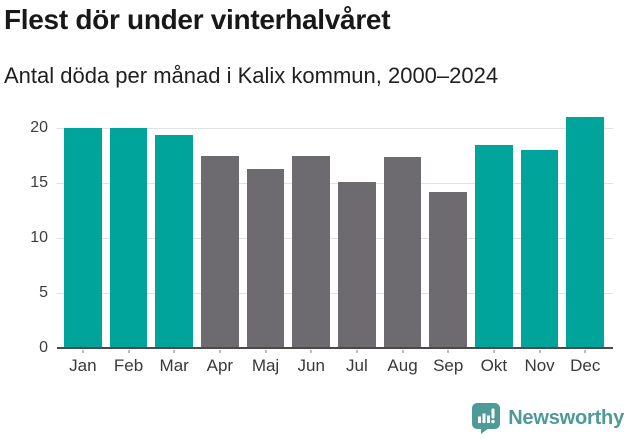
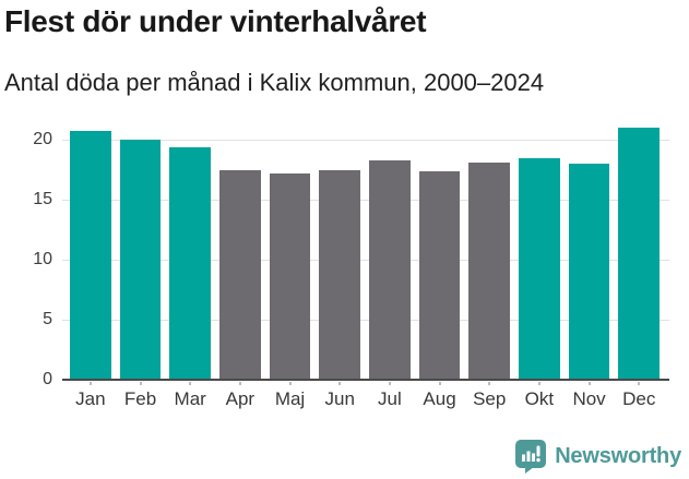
Jan: 20.0 -> 20.7
Maj: 16.3 -> 17.2
Jul: 15.1 -> 18.3
Sep: 14.2 -> 18.1
